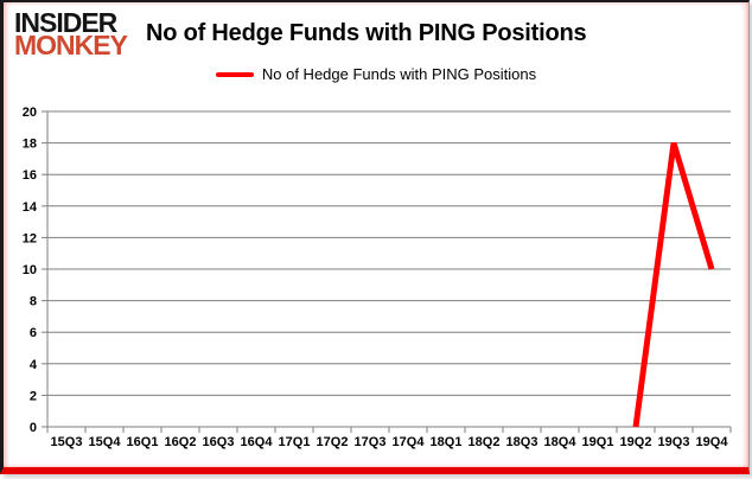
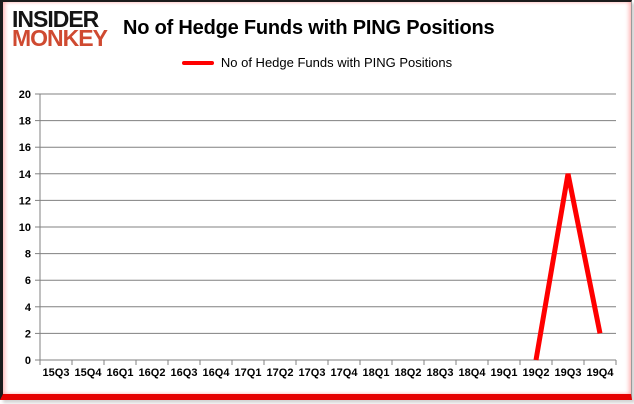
19Q3: 18 -> 14
19Q4: 10 -> 2
